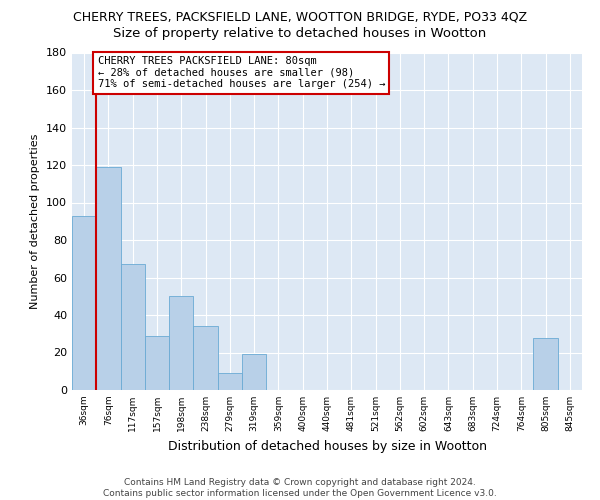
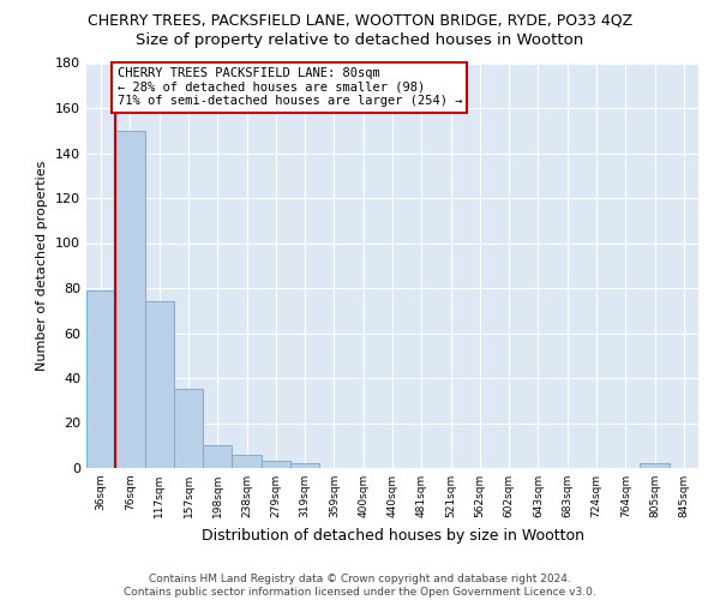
36sqm: 93 -> 79
76sqm: 119 -> 150
117sqm: 67 -> 74
157sqm: 29 -> 35
198sqm: 50 -> 10
238sqm: 34 -> 6
279sqm: 9 -> 3
319sqm: 19 -> 2
805sqm: 28 -> 2
